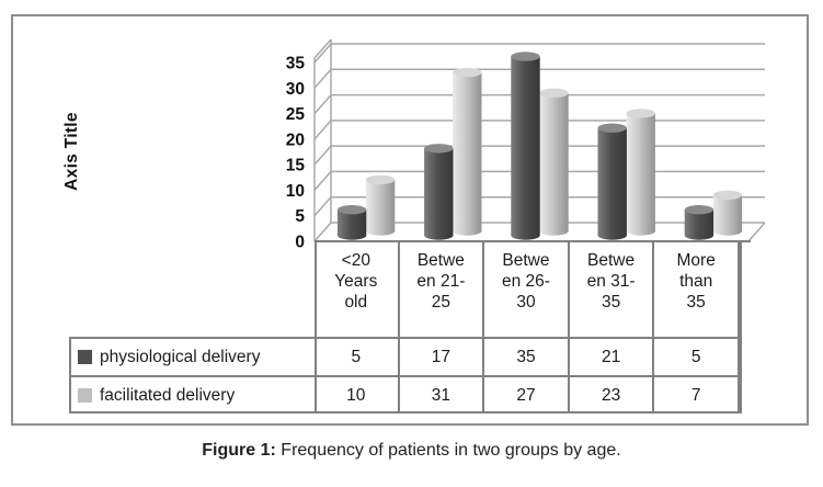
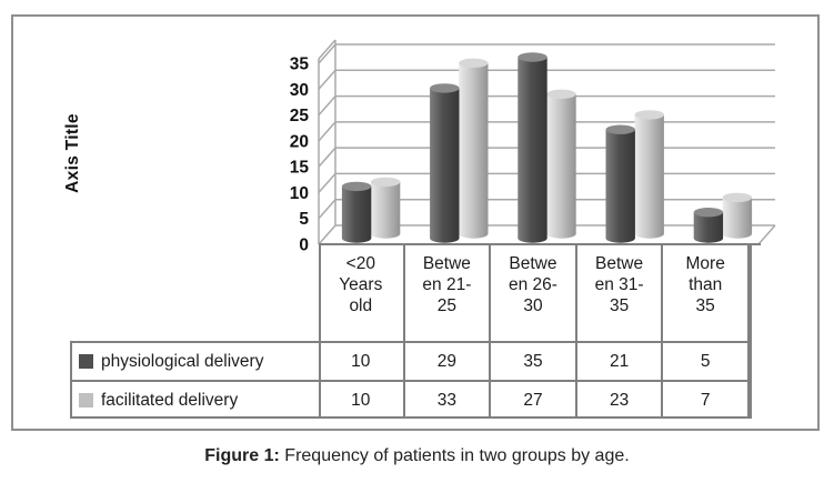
physiological delivery/<20 Years old: 5 -> 10
physiological delivery/Between 21-25: 17 -> 29
facilitated delivery/Between 21-25: 31 -> 33
